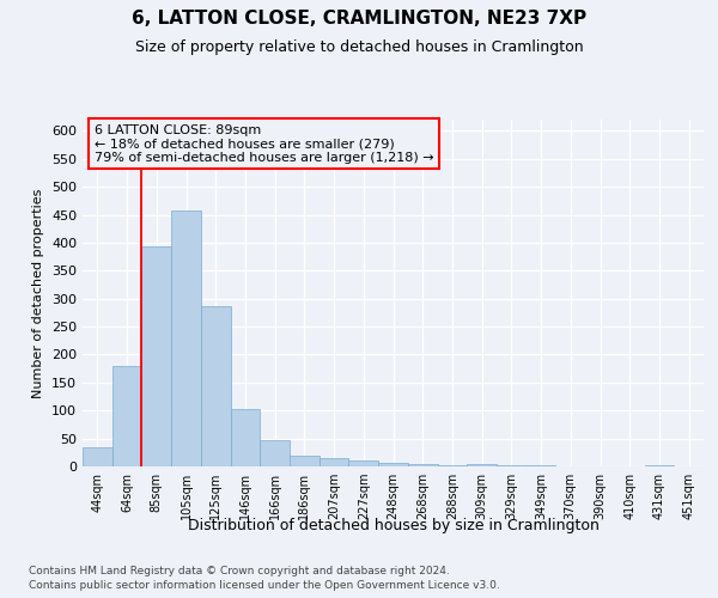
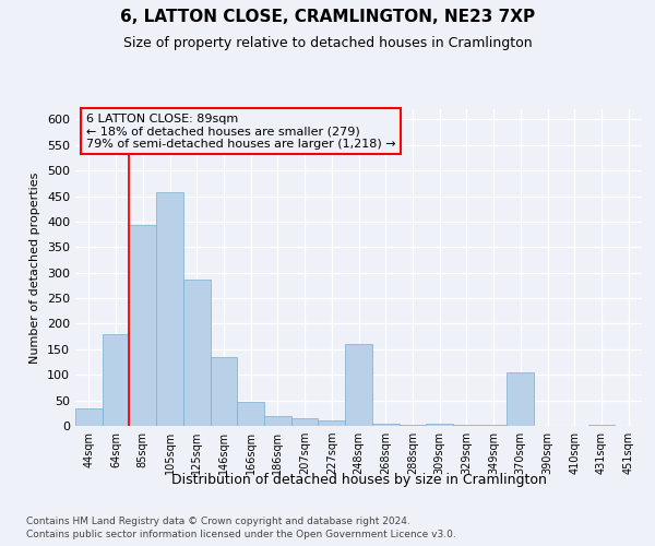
146sqm: 103 -> 135
248sqm: 7 -> 160
370sqm: 1 -> 105
